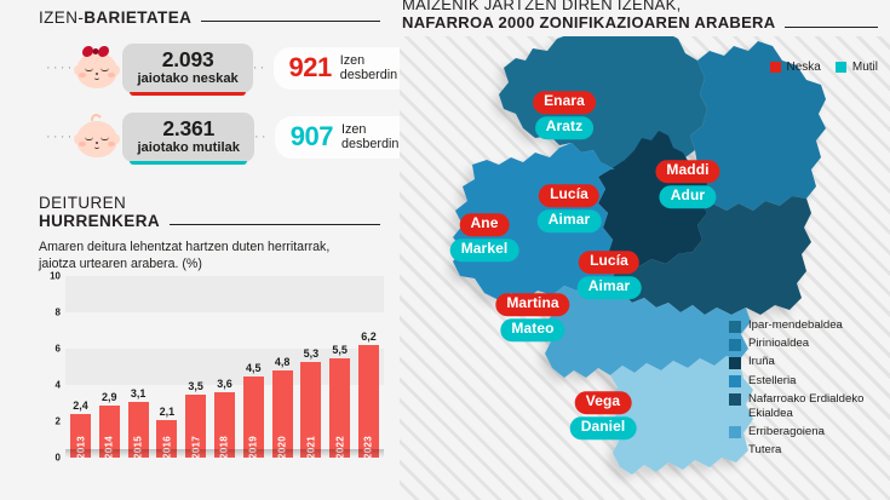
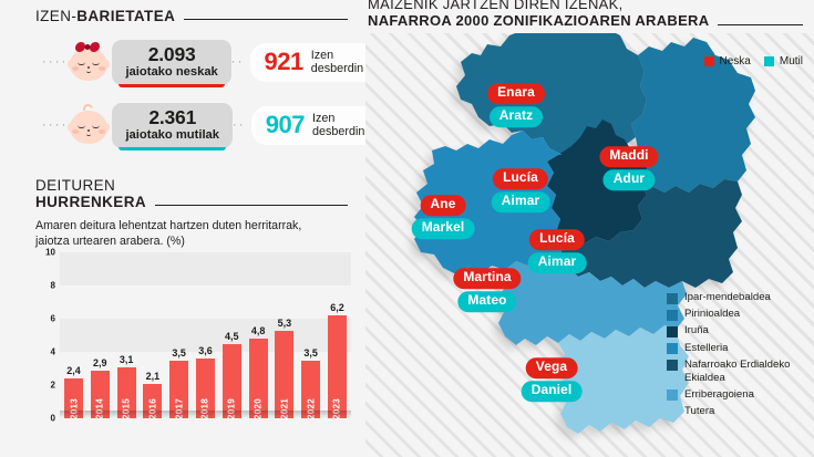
2022: 5,5 -> 3,5
